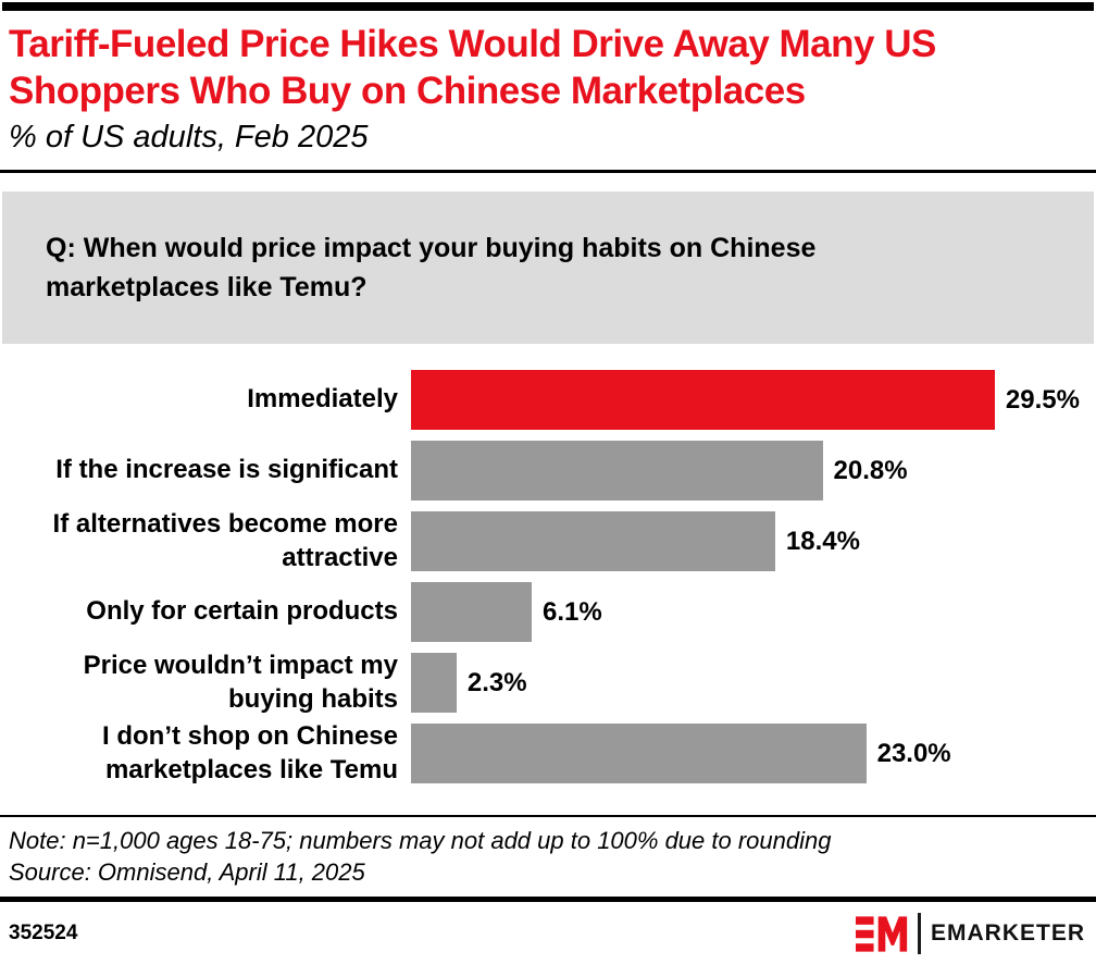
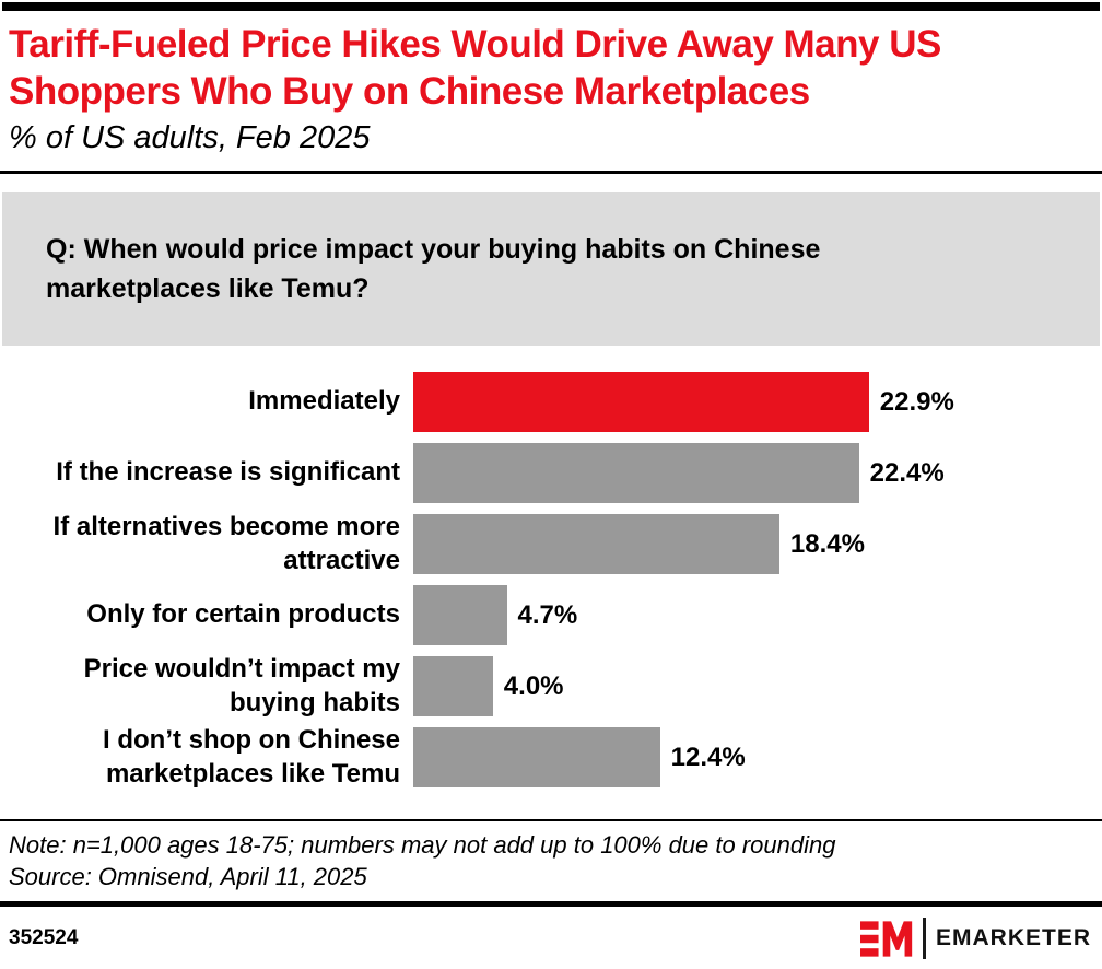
Immediately: 29.5% -> 22.9%
If the increase is significant: 20.8% -> 22.4%
Only for certain products: 6.1% -> 4.7%
Price wouldn’t impact my buying habits: 2.3% -> 4.0%
I don’t shop on Chinese marketplaces like Temu: 23.0% -> 12.4%
